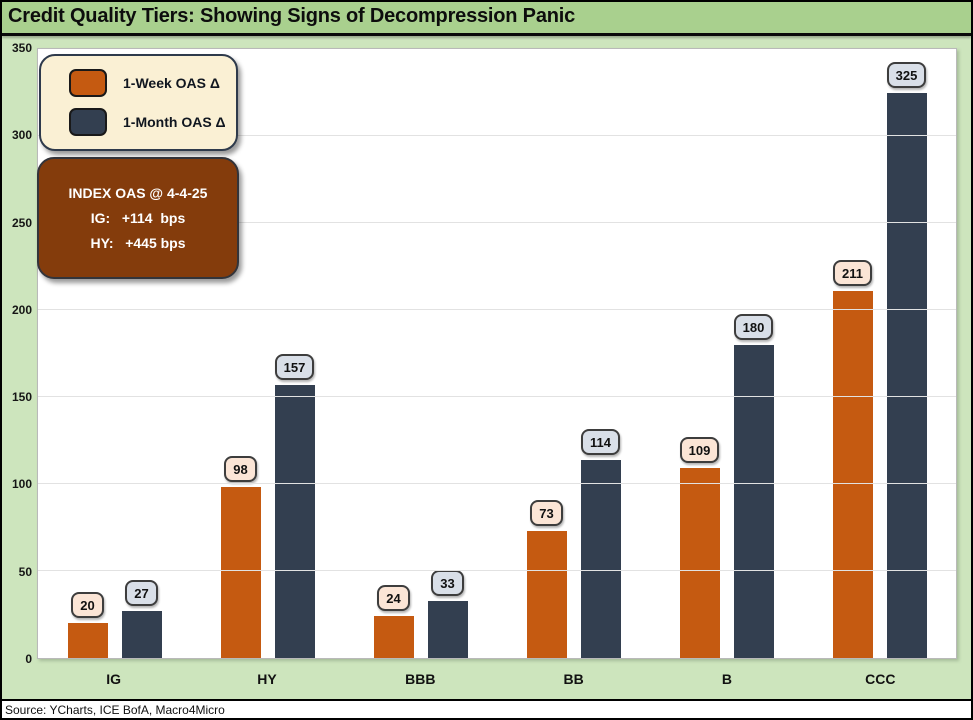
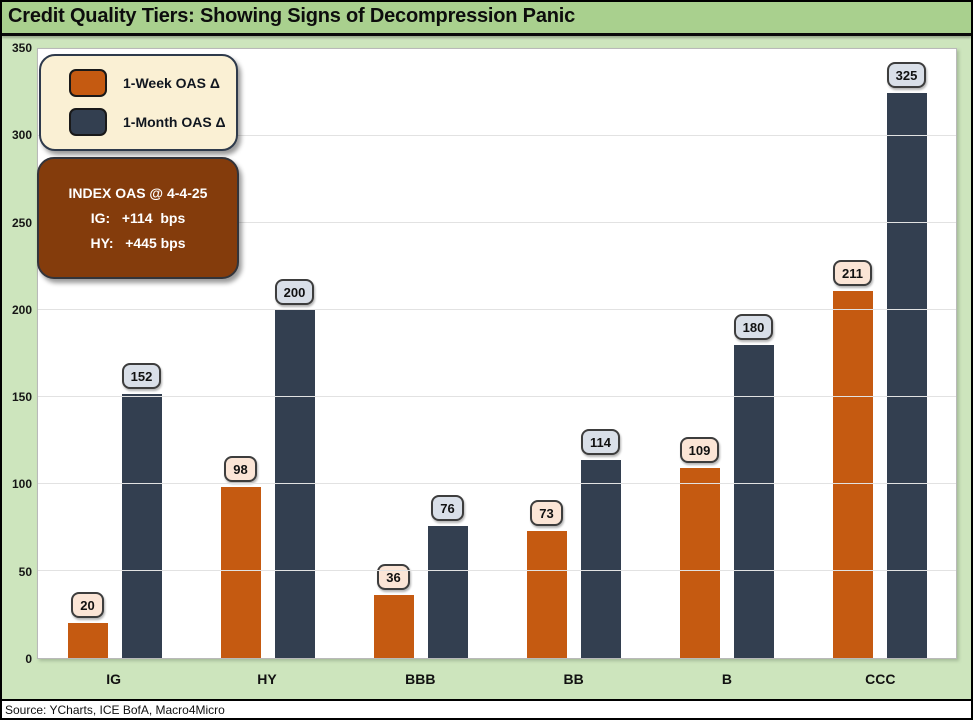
1-Month OAS Δ/IG: 27 -> 152
1-Month OAS Δ/HY: 157 -> 200
1-Week OAS Δ/BBB: 24 -> 36
1-Month OAS Δ/BBB: 33 -> 76
